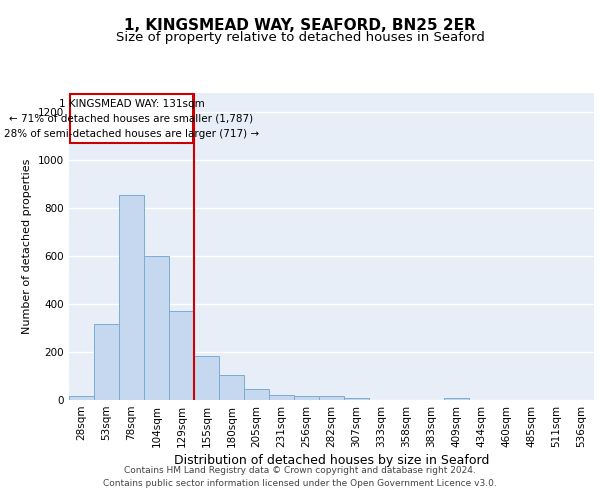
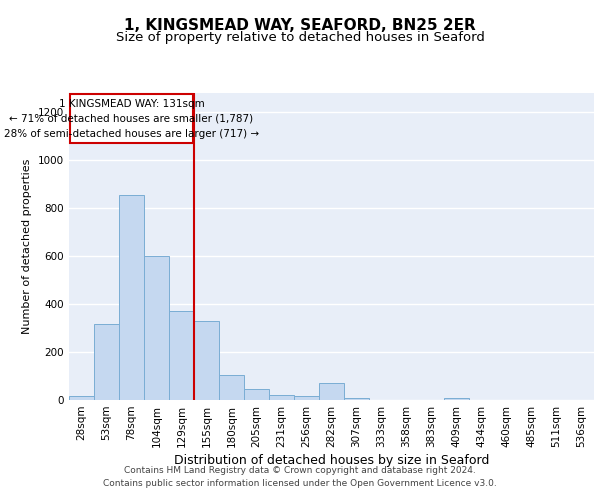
155sqm: 185 -> 330
282sqm: 18 -> 70
